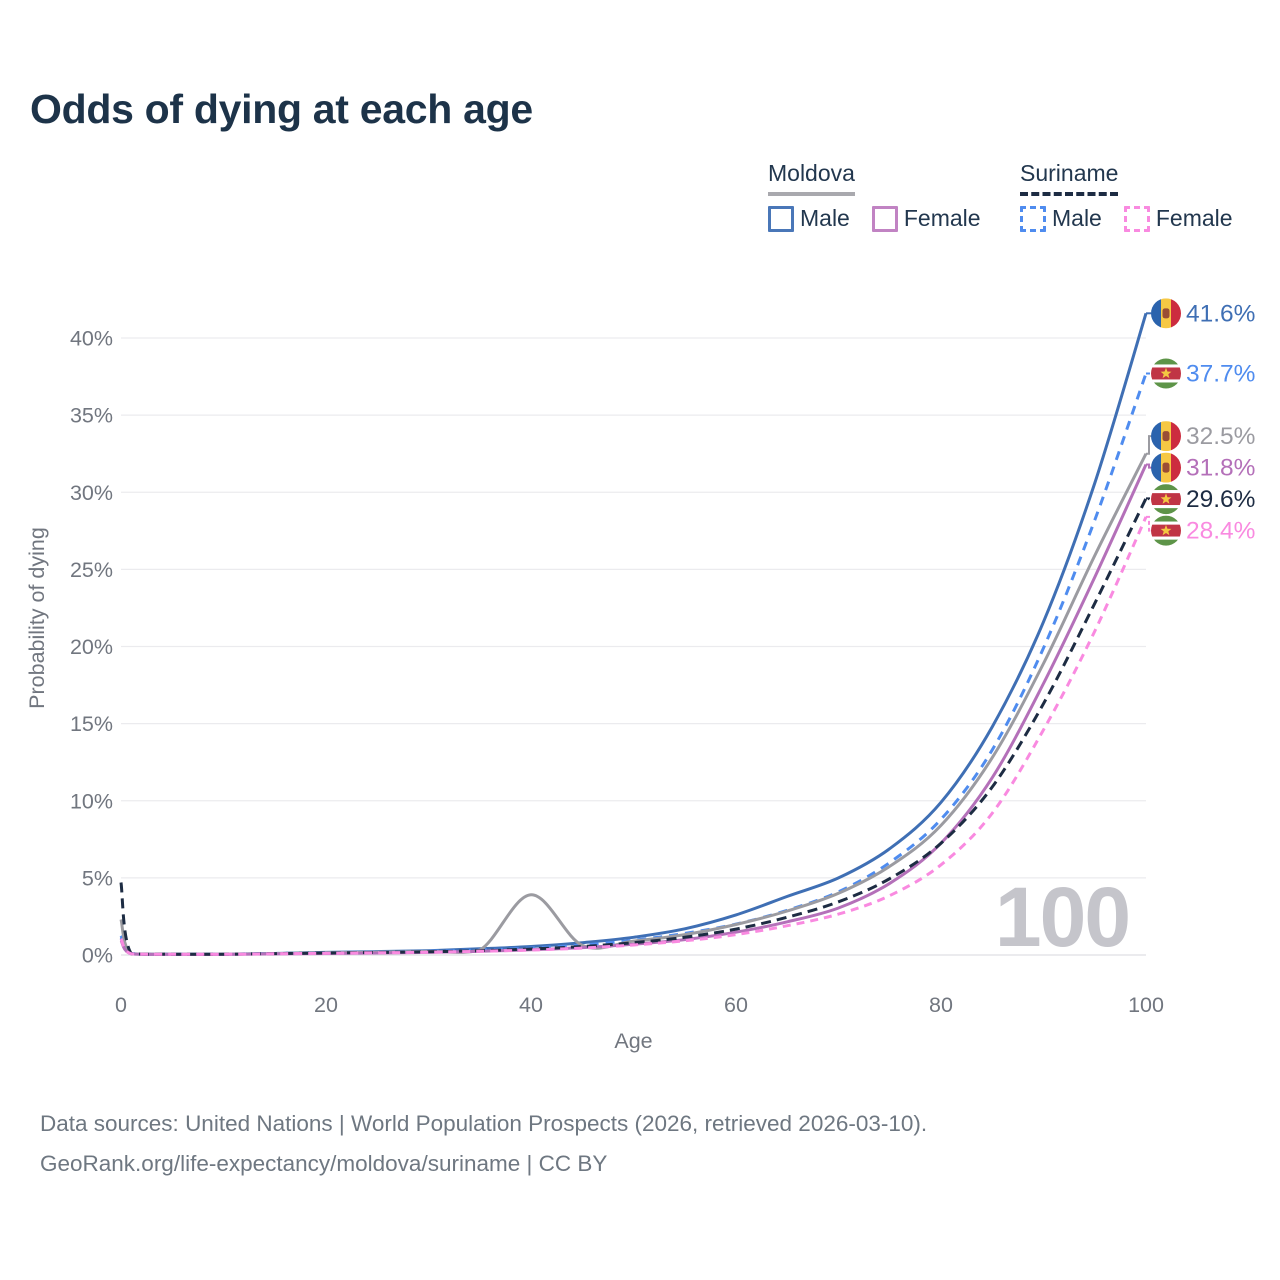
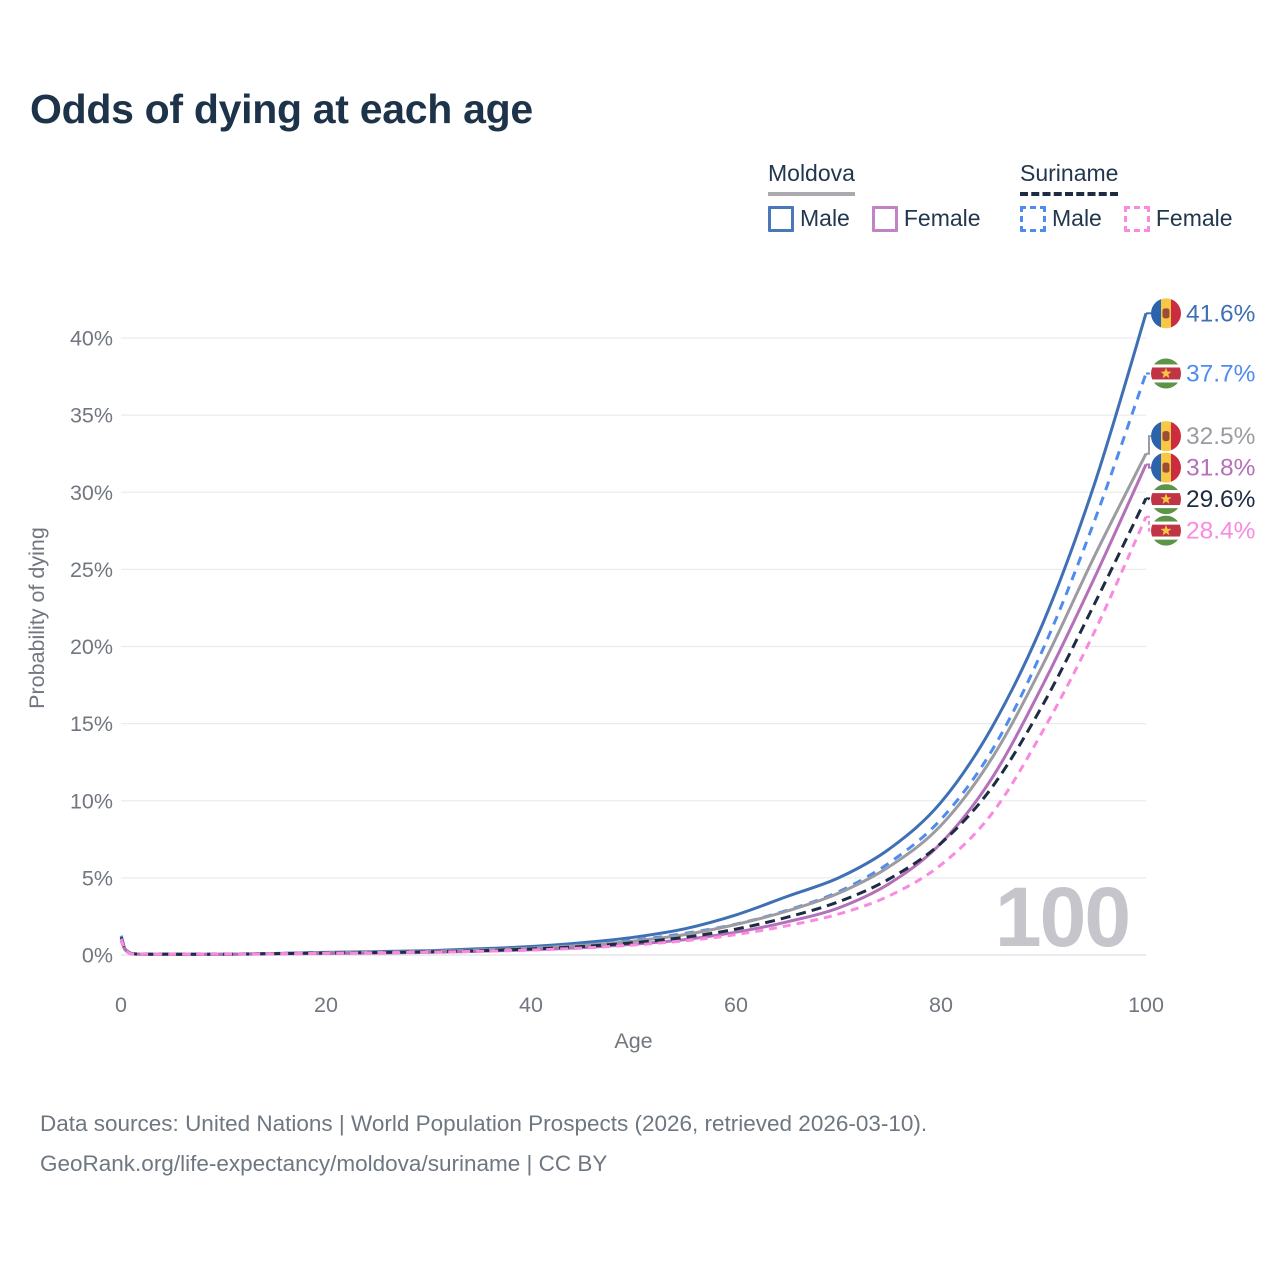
Moldova/0: 2.3% -> 1.0%
Suriname/0: 4.7% -> 1.1%
Moldova/40: 3.9% -> 0.4%
